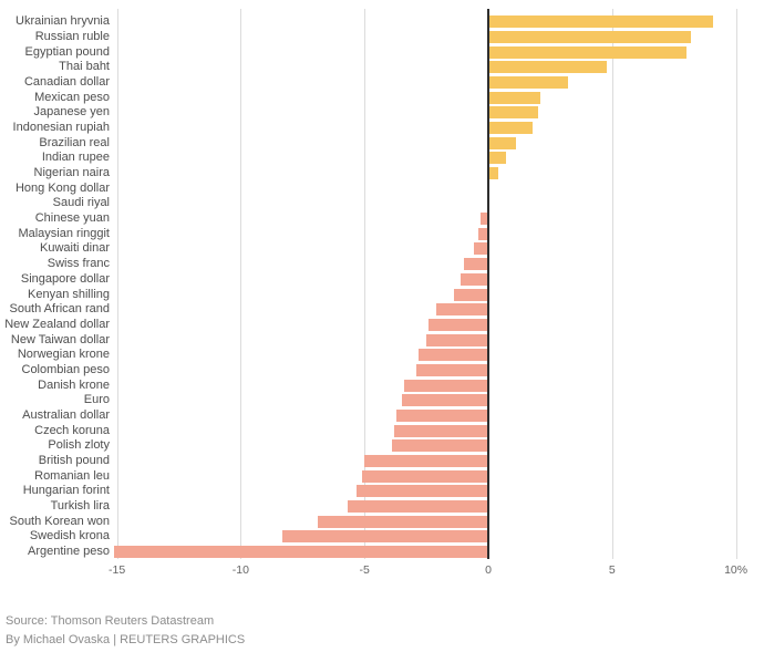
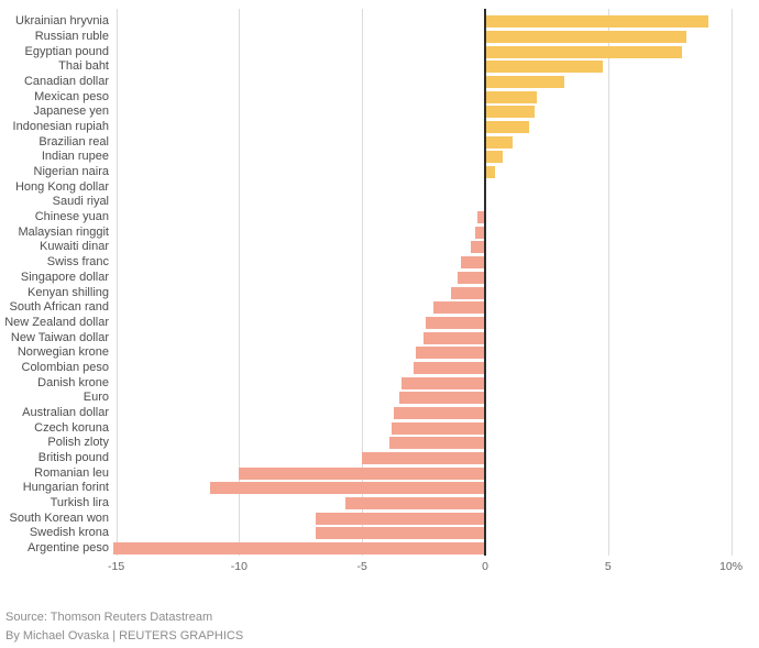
Romanian leu: -5.1% -> -10.0%
Hungarian forint: -5.3% -> -11.2%
Swedish krona: -8.3% -> -6.9%
